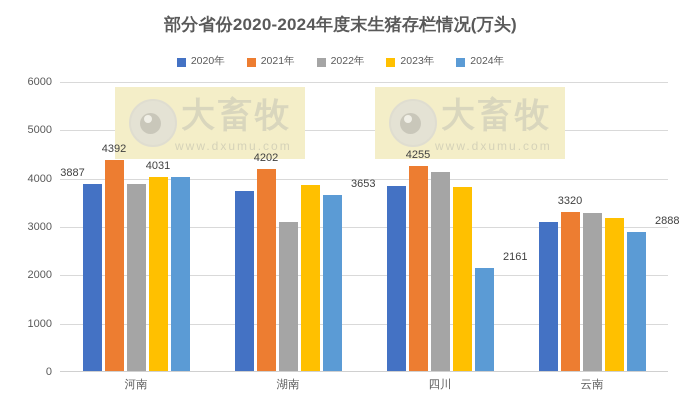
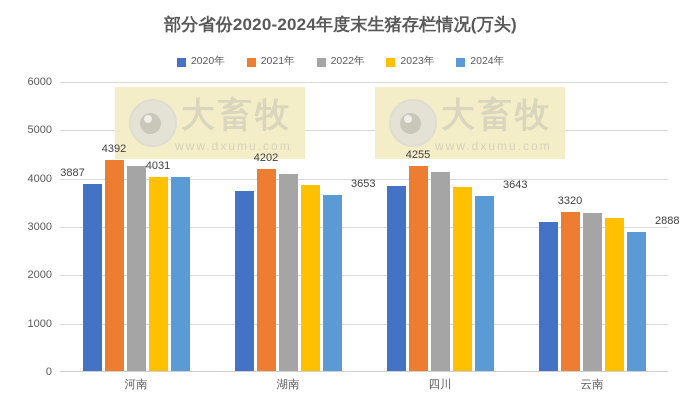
2022年/河南: 3900 -> 4300
2022年/湖南: 3100 -> 4100
2024年/四川: 2161 -> 3643
